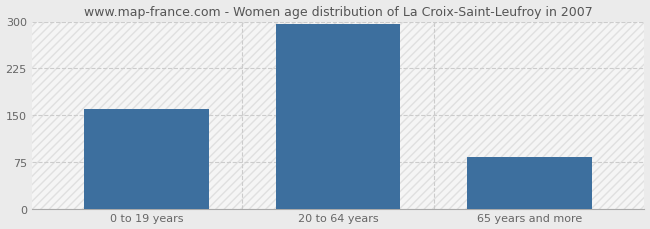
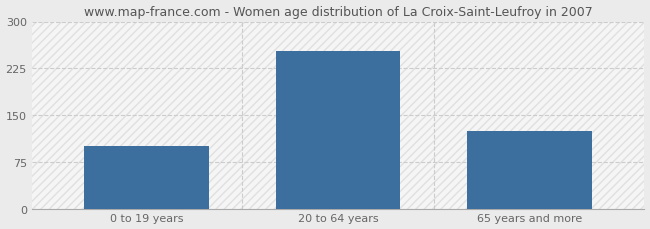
0 to 19 years: 159 -> 100
20 to 64 years: 296 -> 252
65 years and more: 82 -> 124
